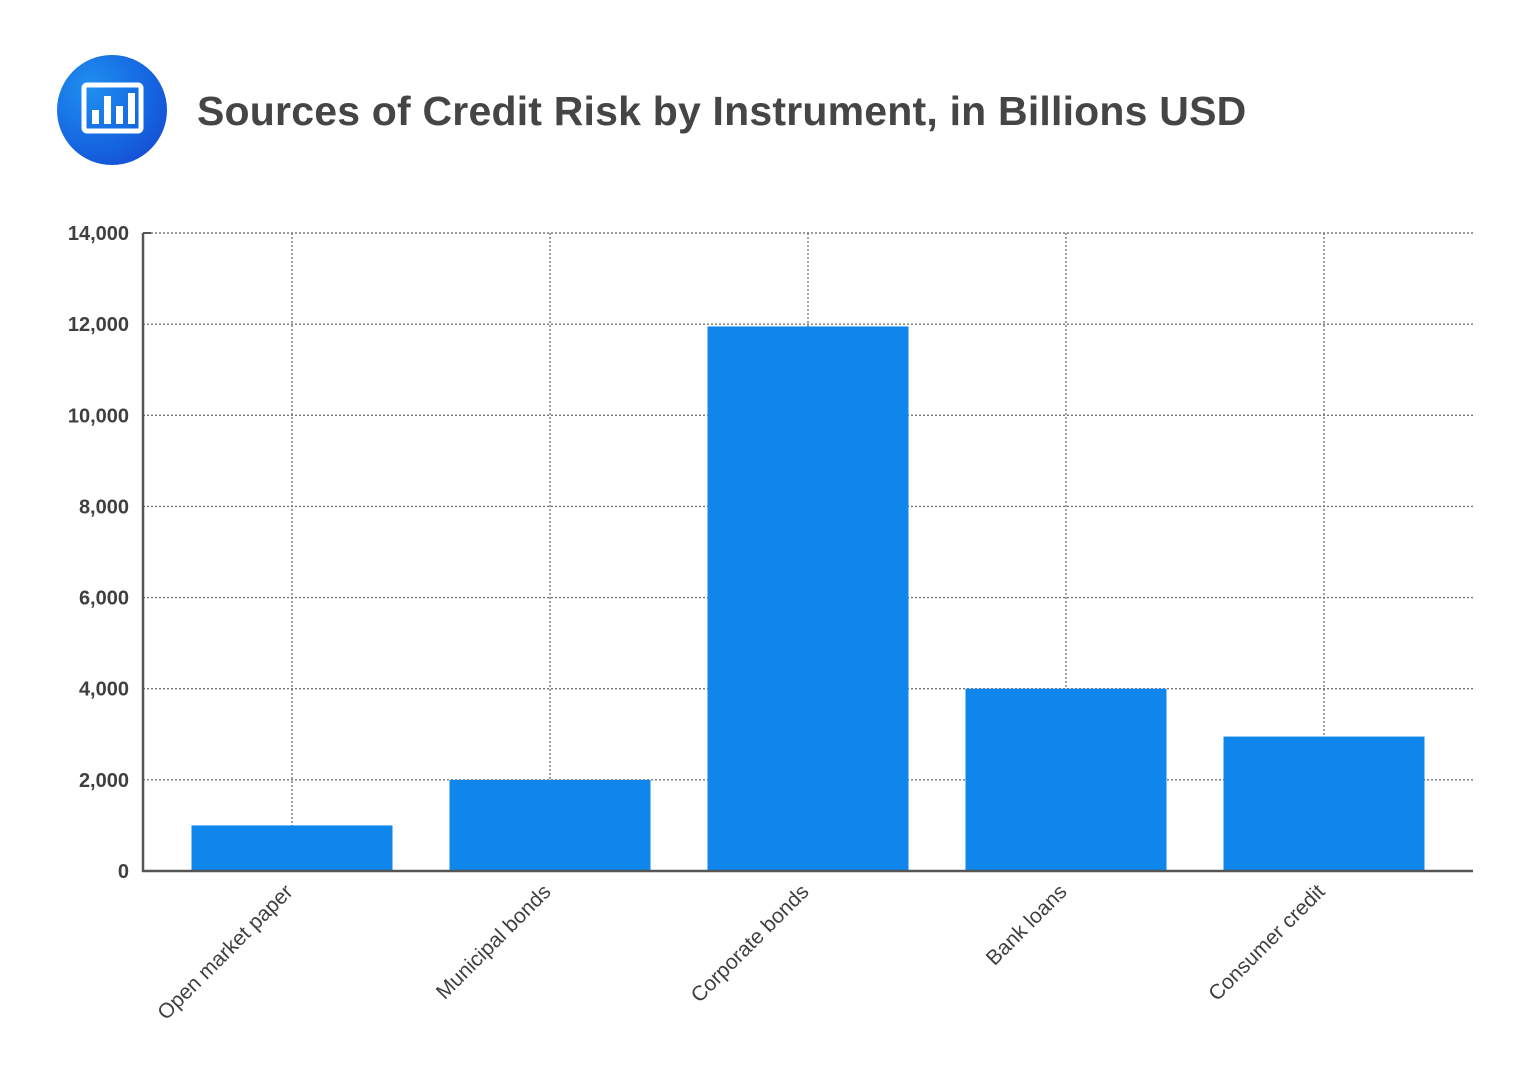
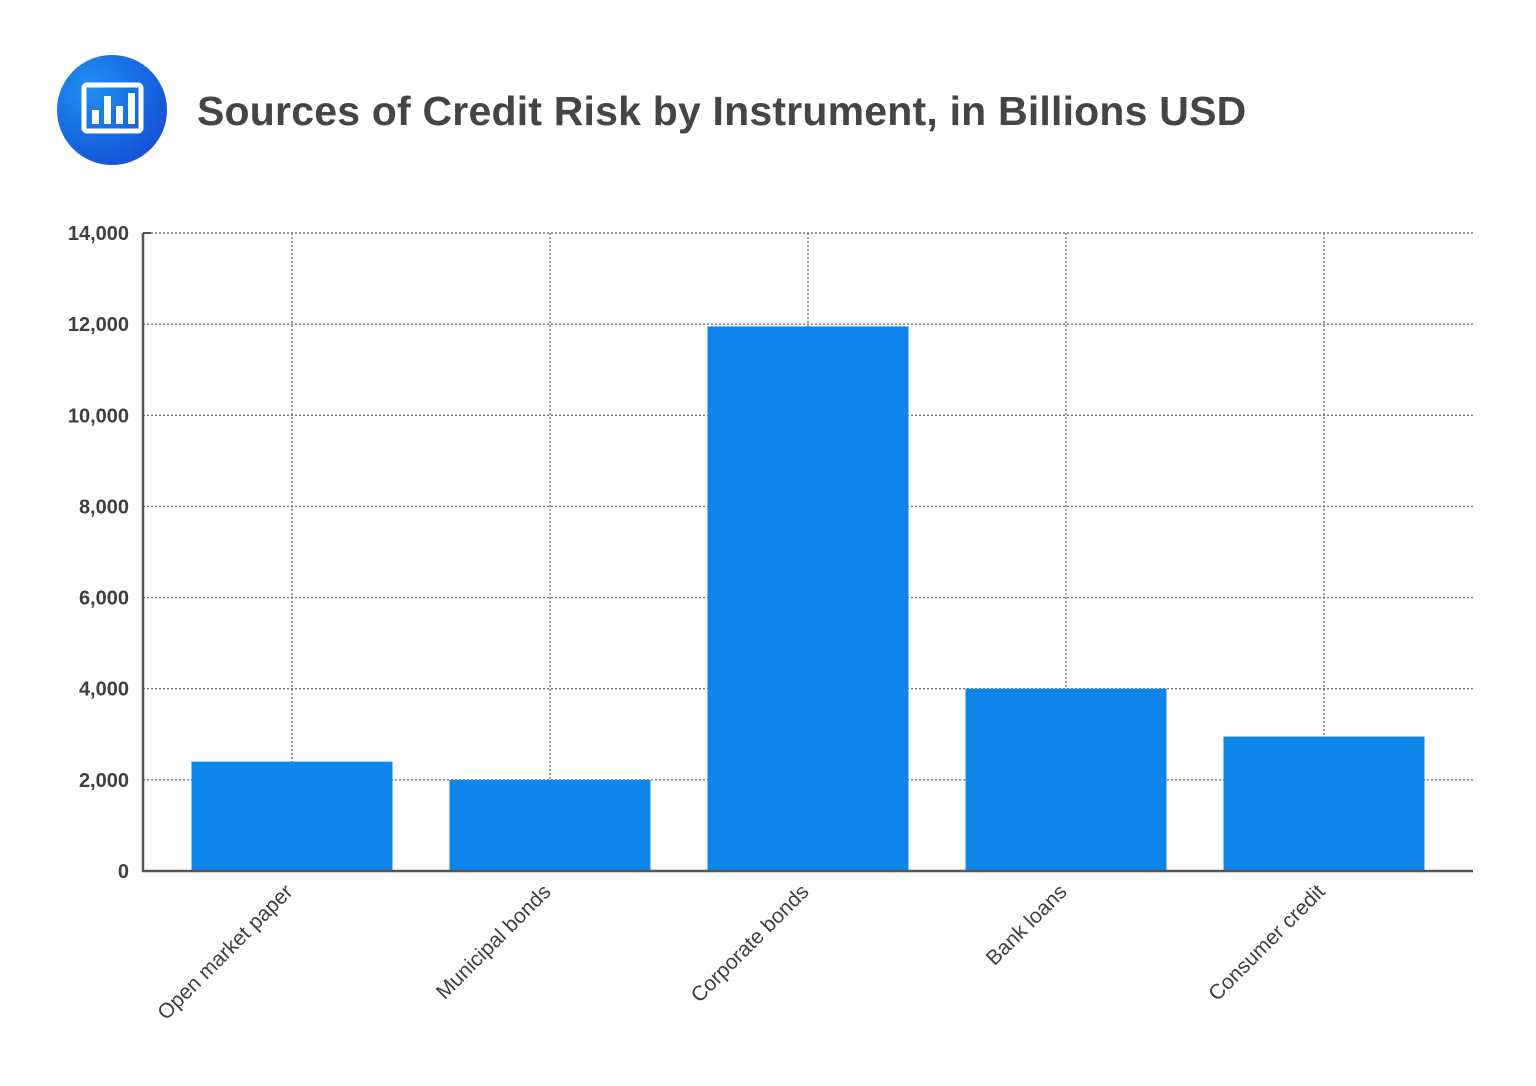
Open market paper: 1000 -> 2400
